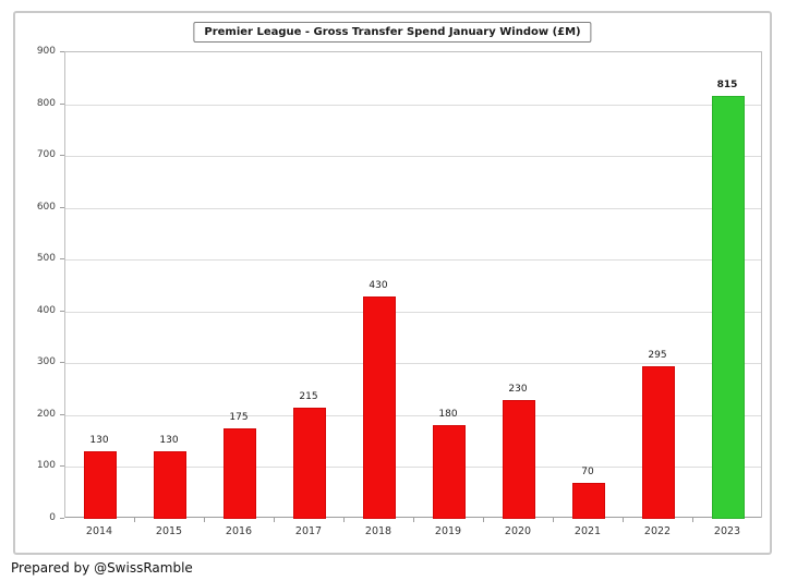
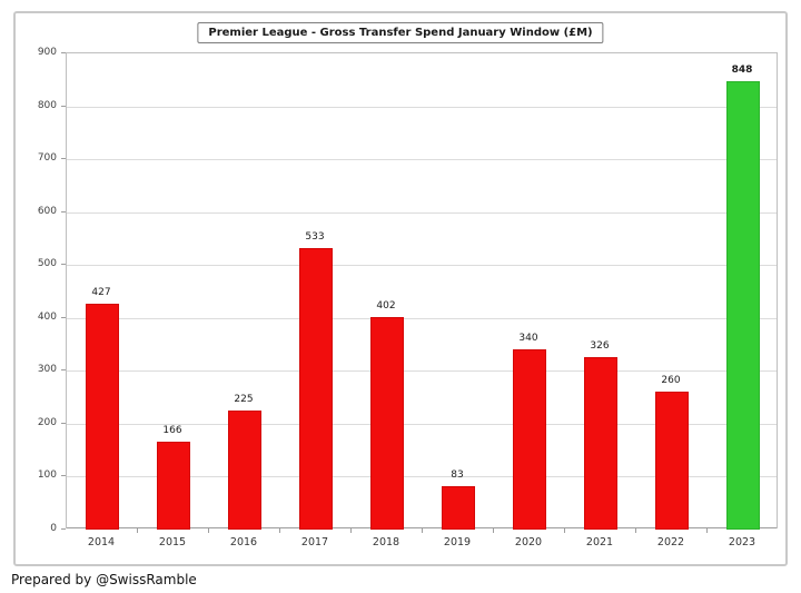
2014: 130 -> 427
2015: 130 -> 166
2016: 175 -> 225
2017: 215 -> 533
2018: 430 -> 402
2019: 180 -> 83
2020: 230 -> 340
2021: 70 -> 326
2022: 295 -> 260
2023: 815 -> 848
